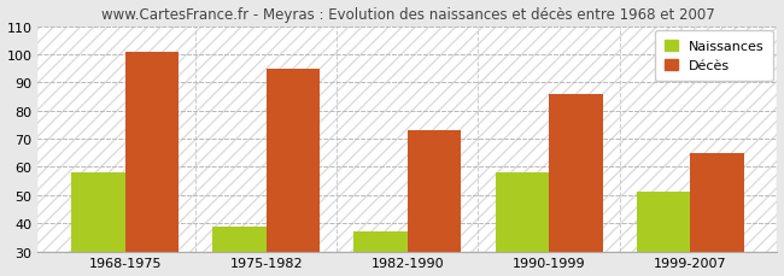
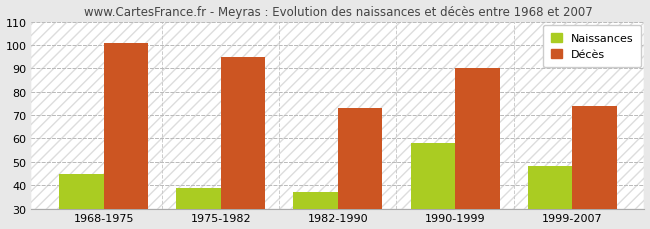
Naissances/1968-1975: 58 -> 45
Décès/1990-1999: 86 -> 90
Naissances/1999-2007: 51 -> 48
Décès/1999-2007: 65 -> 74
